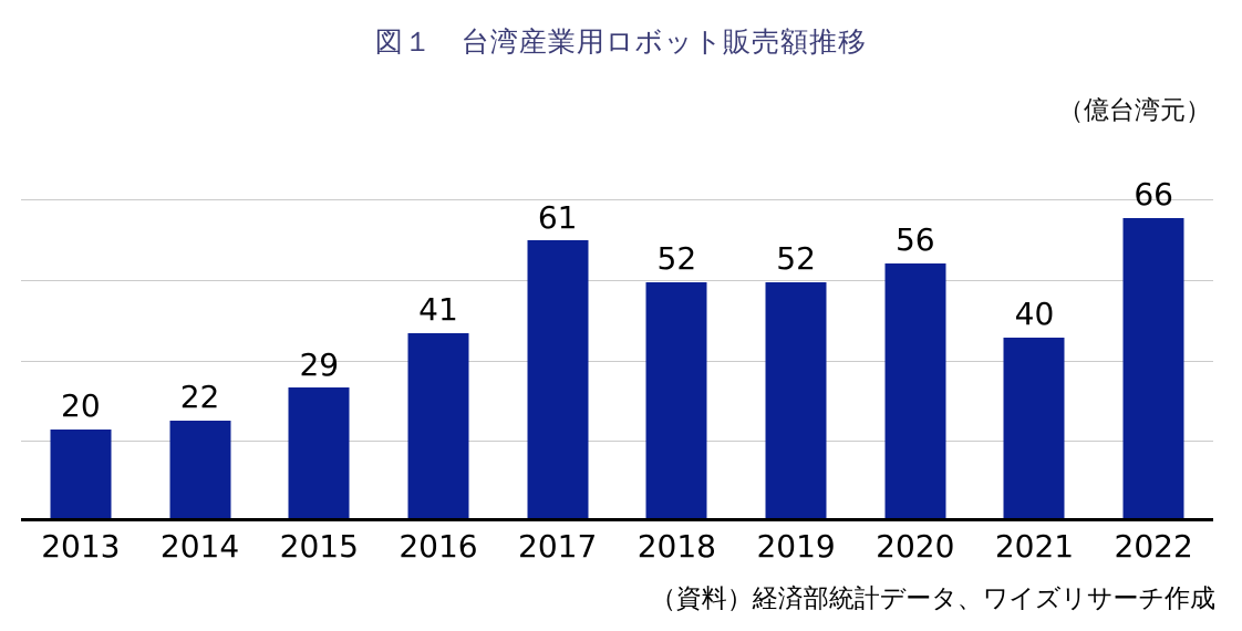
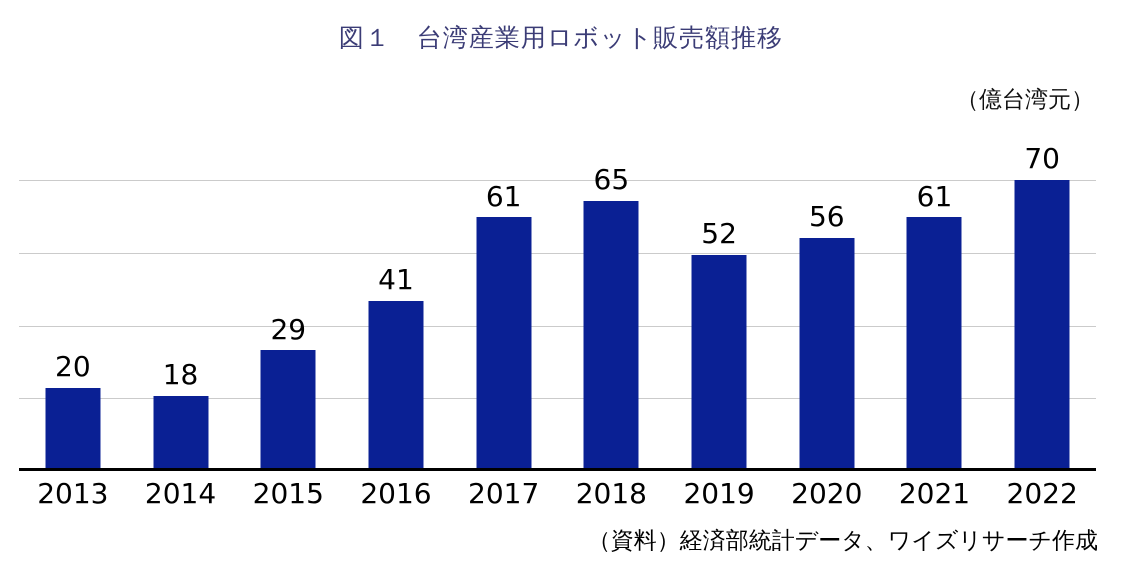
2014: 22 -> 18
2018: 52 -> 65
2021: 40 -> 61
2022: 66 -> 70
